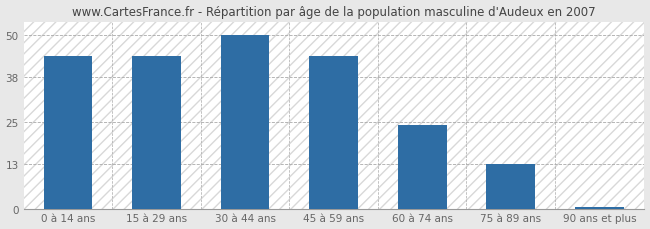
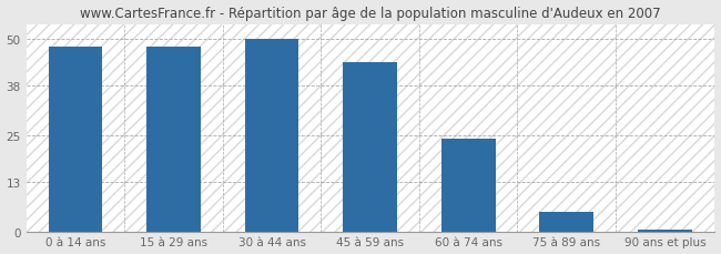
0 à 14 ans: 44.0 -> 48.0
15 à 29 ans: 44.0 -> 48.0
75 à 89 ans: 13.0 -> 5.0
